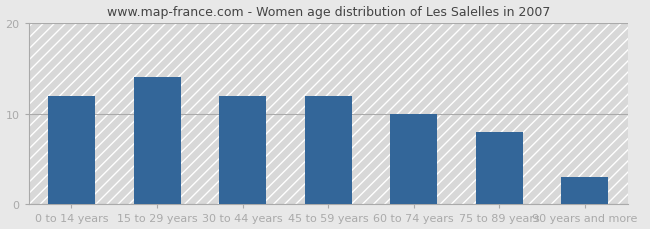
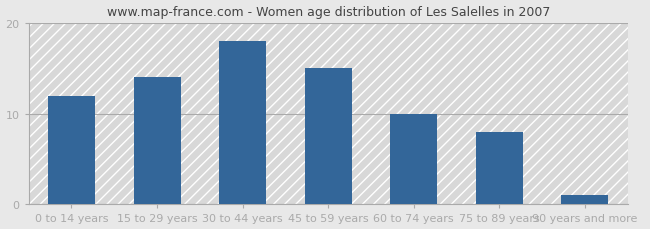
30 to 44 years: 12 -> 18
45 to 59 years: 12 -> 15
90 years and more: 3 -> 1
